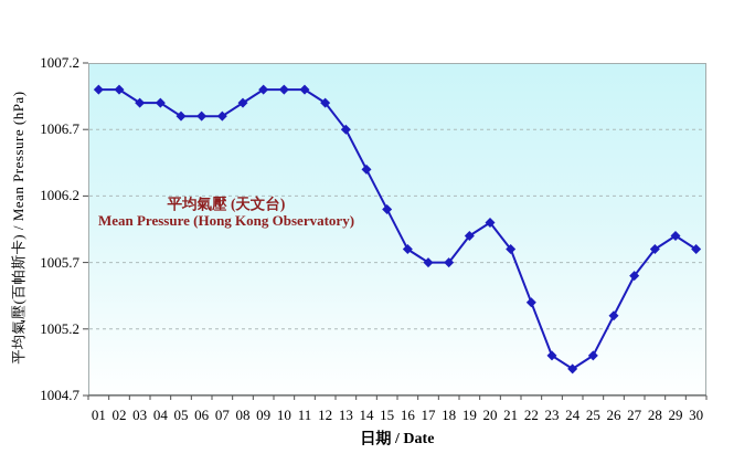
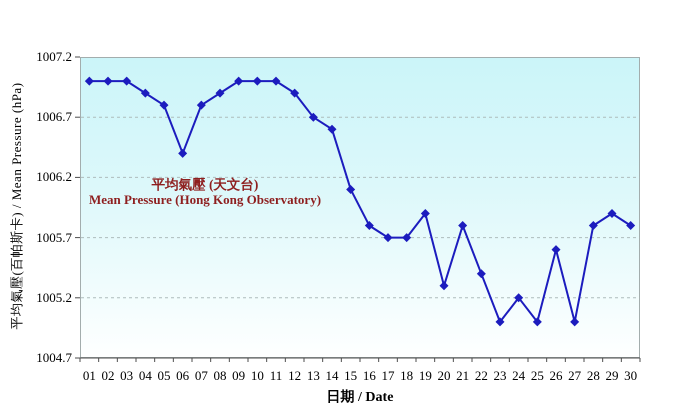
03: 1006.9 -> 1007.0
06: 1006.8 -> 1006.4
14: 1006.4 -> 1006.6
20: 1006.0 -> 1005.3
24: 1004.9 -> 1005.2
26: 1005.3 -> 1005.6
27: 1005.6 -> 1005.0
